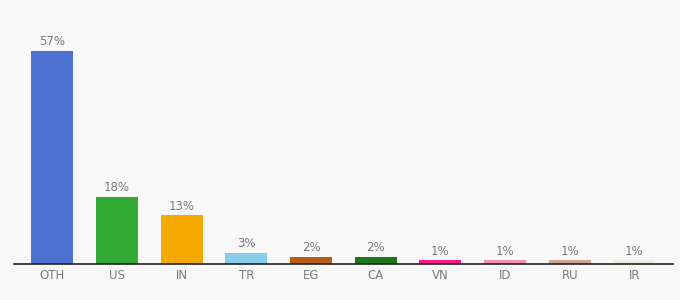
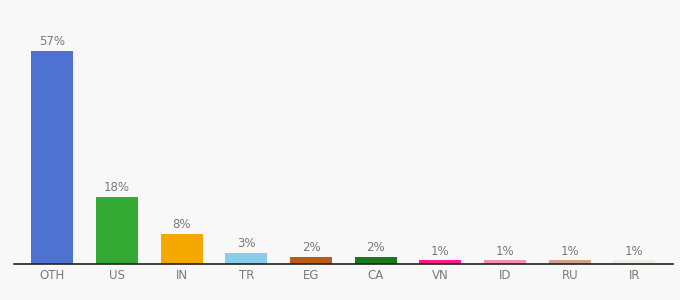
IN: 13% -> 8%
